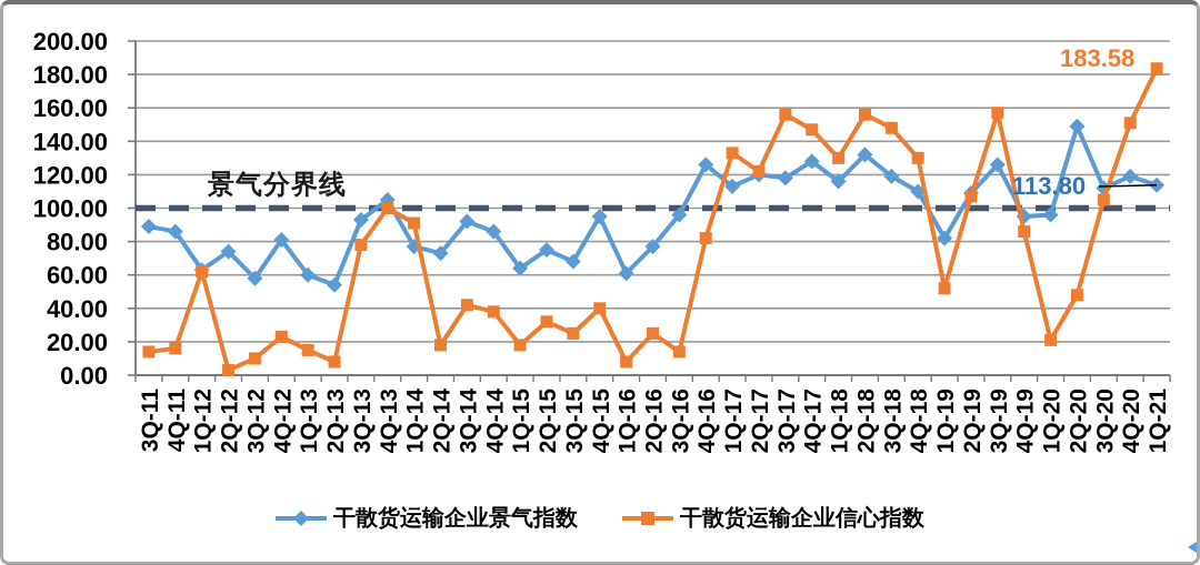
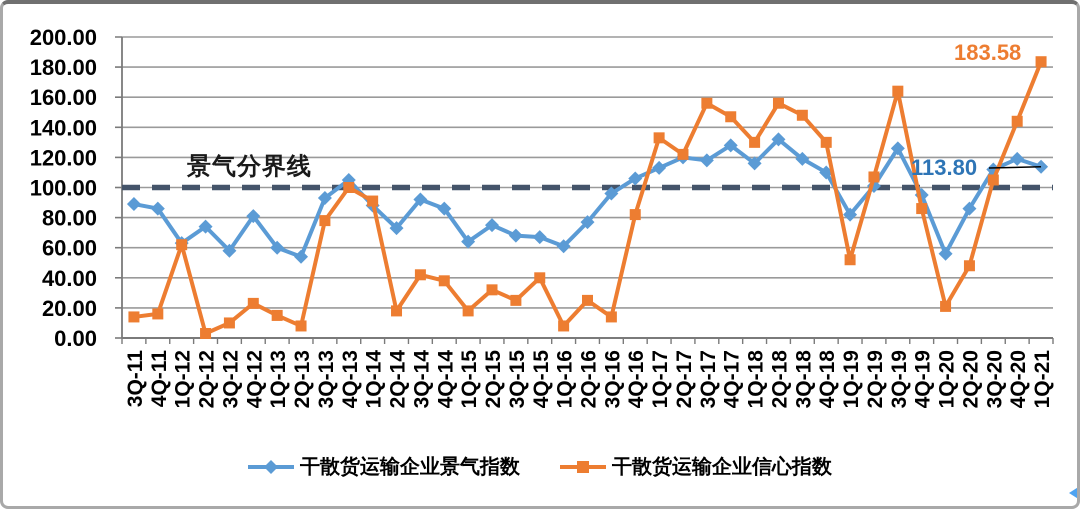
干散货运输企业景气指数/1Q-14: 77 -> 88
干散货运输企业景气指数/4Q-15: 95 -> 67
干散货运输企业景气指数/4Q-16: 126 -> 106
干散货运输企业景气指数/2Q-19: 109 -> 101
干散货运输企业信心指数/3Q-19: 157 -> 164
干散货运输企业景气指数/1Q-20: 96 -> 56
干散货运输企业景气指数/2Q-20: 149 -> 86
干散货运输企业信心指数/4Q-20: 151 -> 144
